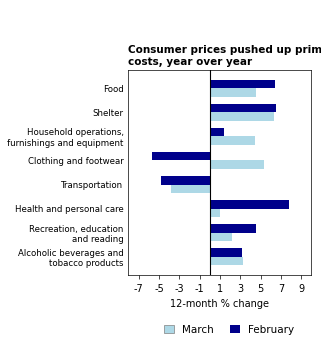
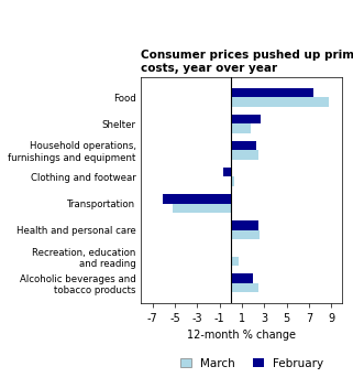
February/Food: 6.4 -> 7.4
March/Food: 4.6 -> 8.8
February/Shelter: 6.5 -> 2.7
March/Shelter: 6.3 -> 1.8
February/Household operations, furnishings and equipment: 1.4 -> 2.3
March/Household operations, furnishings and equipment: 4.5 -> 2.5
February/Clothing and footwear: -5.7 -> -0.7
March/Clothing and footwear: 5.3 -> 0.3
February/Transportation: -4.8 -> -6.1
March/Transportation: -3.8 -> -5.2
February/Health and personal care: 7.8 -> 2.5
March/Health and personal care: 1.0 -> 2.6
February/Recreation, education and reading: 4.6 -> 0.1
March/Recreation, education and reading: 2.2 -> 0.7
February/Alcoholic beverages and tobacco products: 3.2 -> 2.0
March/Alcoholic beverages and tobacco products: 3.3 -> 2.5
